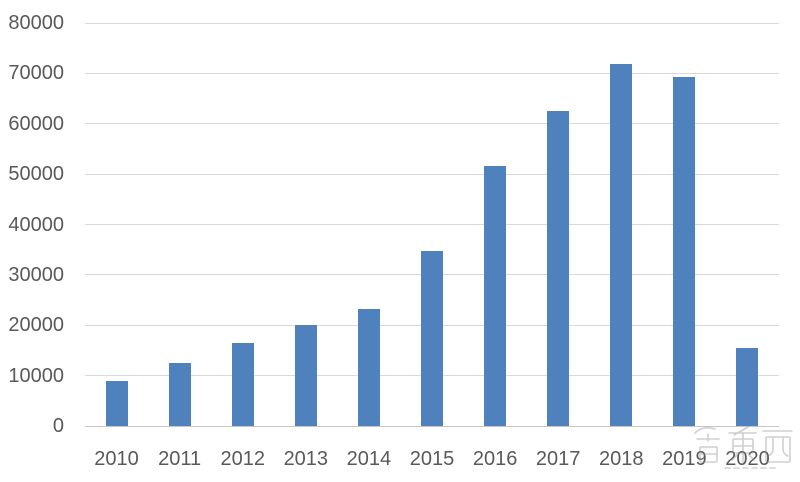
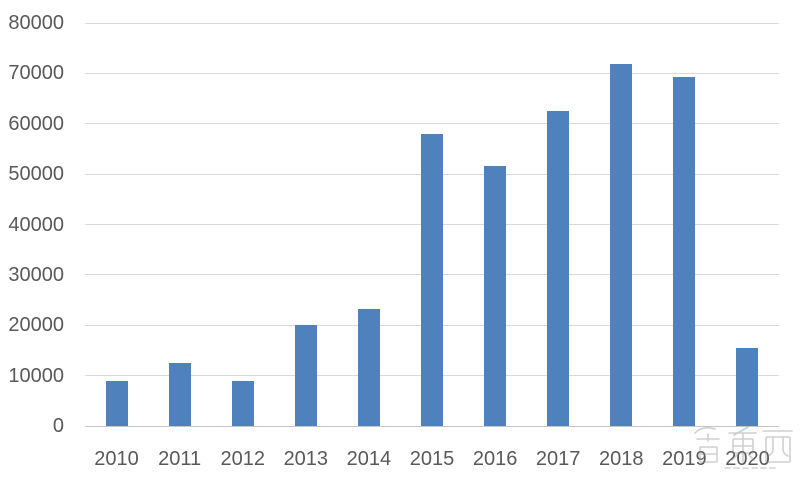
2012: 16000 -> 9000
2015: 35000 -> 58000
